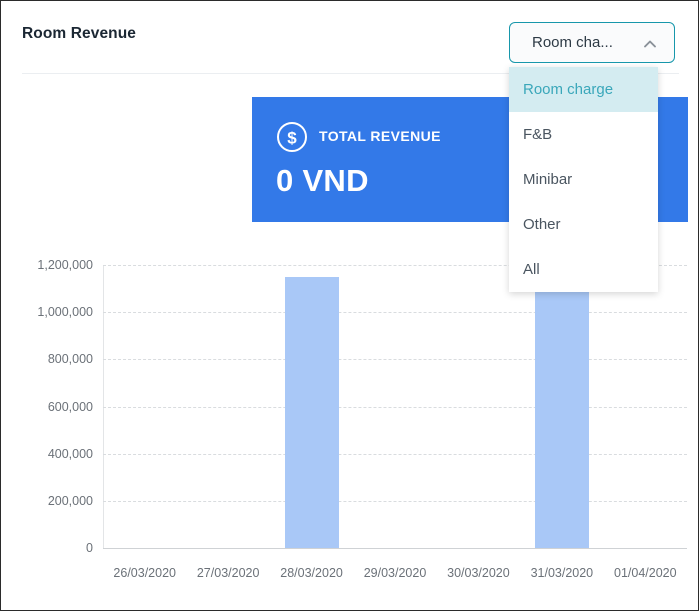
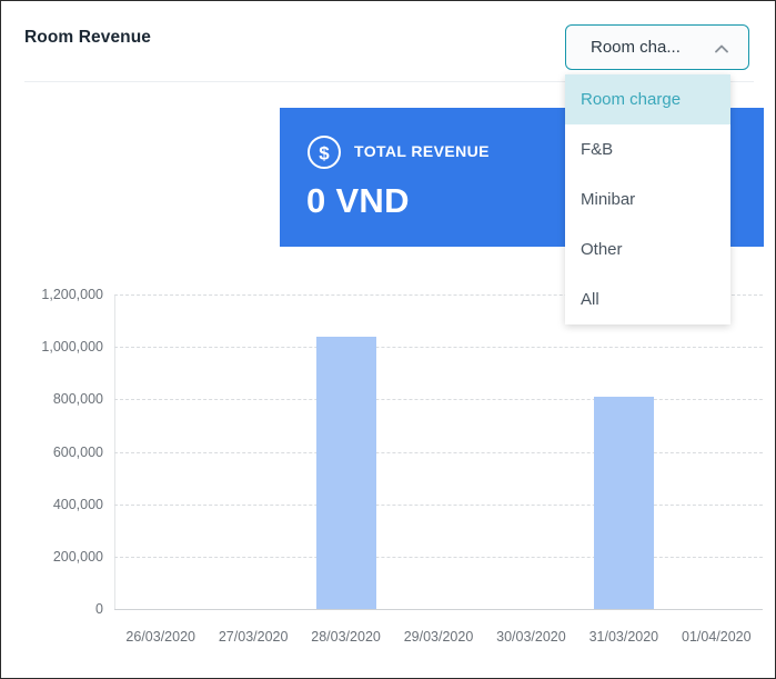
28/03/2020: 1150000 -> 1040000
31/03/2020: 1150000 -> 810000
